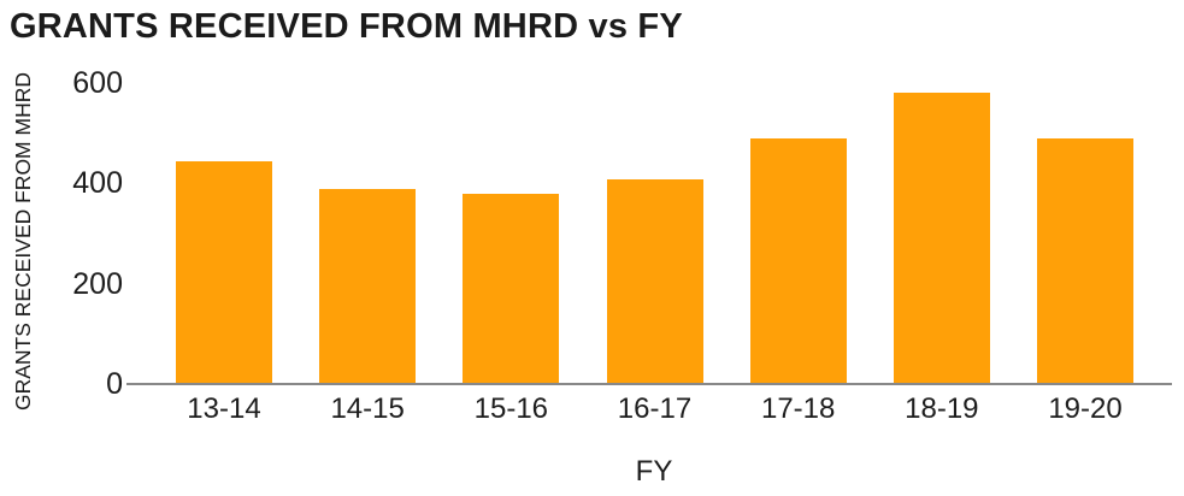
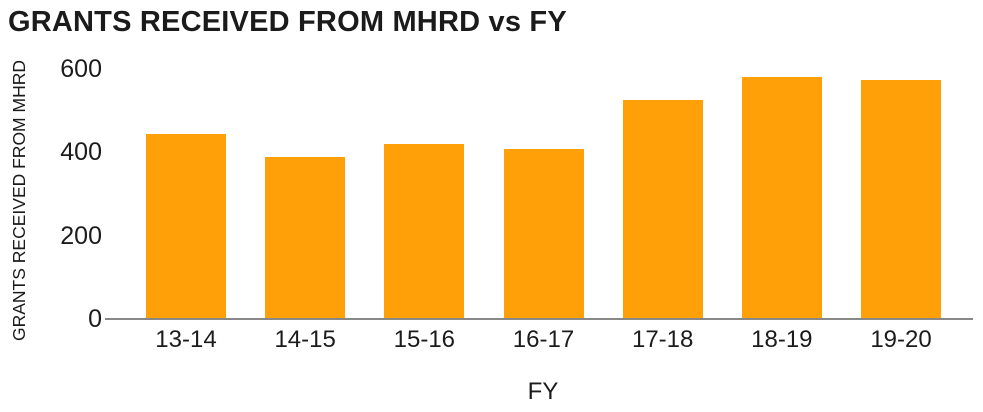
15-16: 380 -> 420
17-18: 490 -> 530
19-20: 490 -> 570
